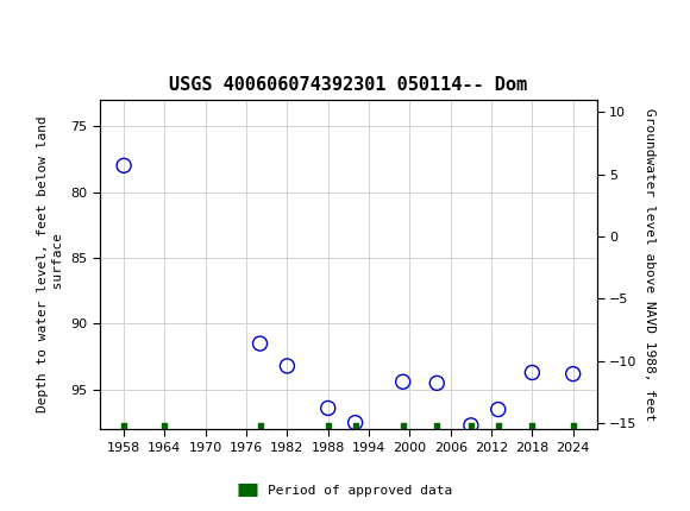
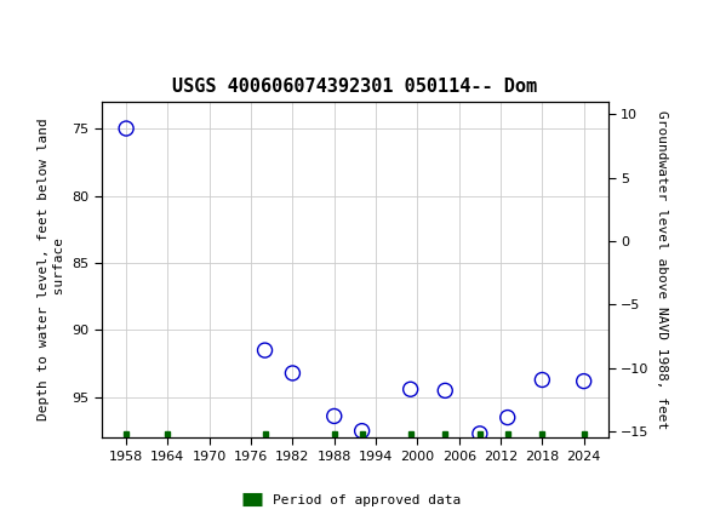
1958: 78.0 -> 75.0
